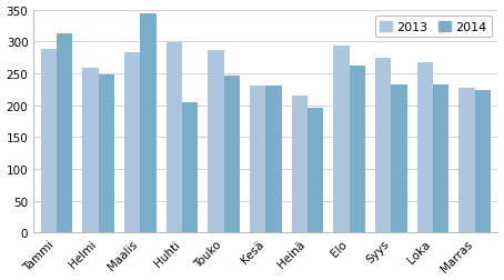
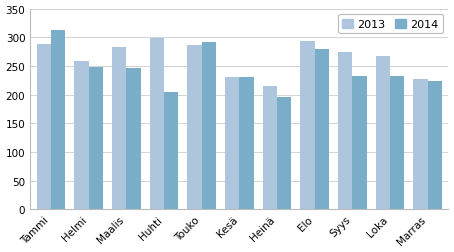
2014/Maalis: 344 -> 246
2014/Touko: 246 -> 292
2014/Elo: 262 -> 280
